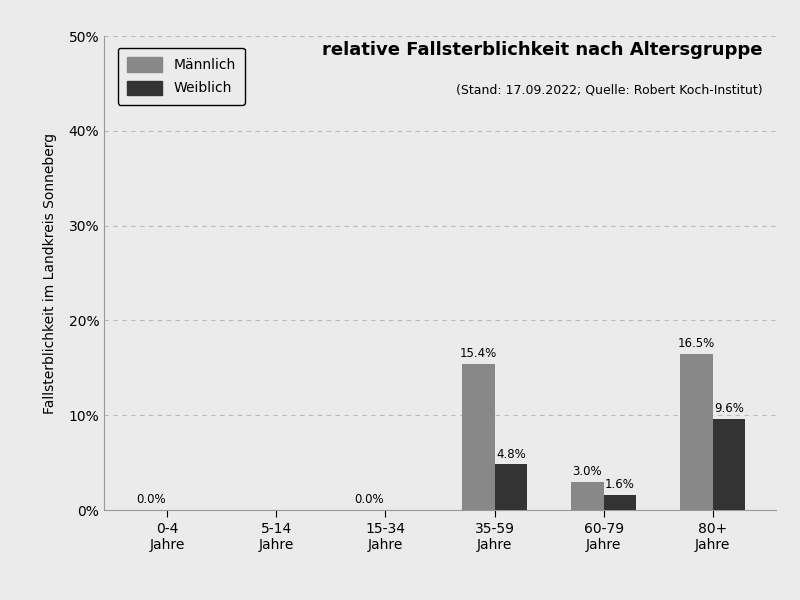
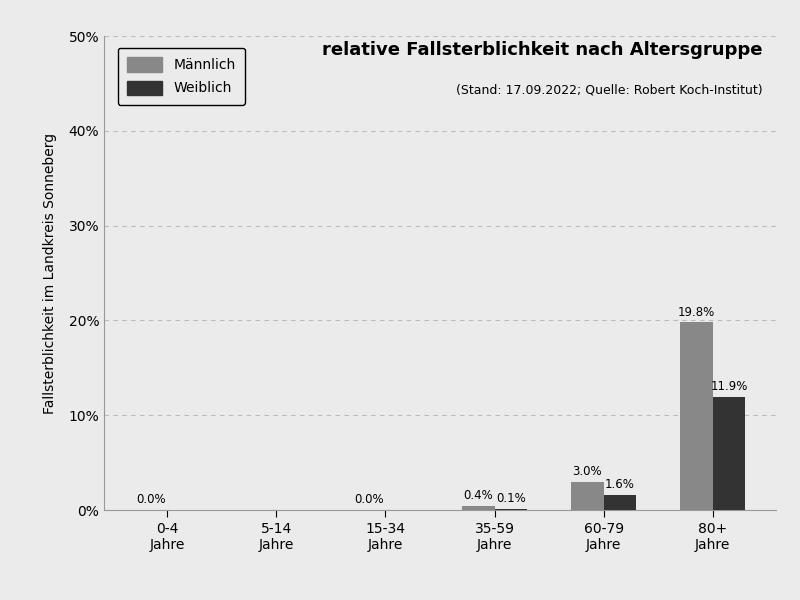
Männlich/35-59 Jahre: 15.4% -> 0.4%
Weiblich/35-59 Jahre: 4.8% -> 0.1%
Männlich/80+ Jahre: 16.5% -> 19.8%
Weiblich/80+ Jahre: 9.6% -> 11.9%
